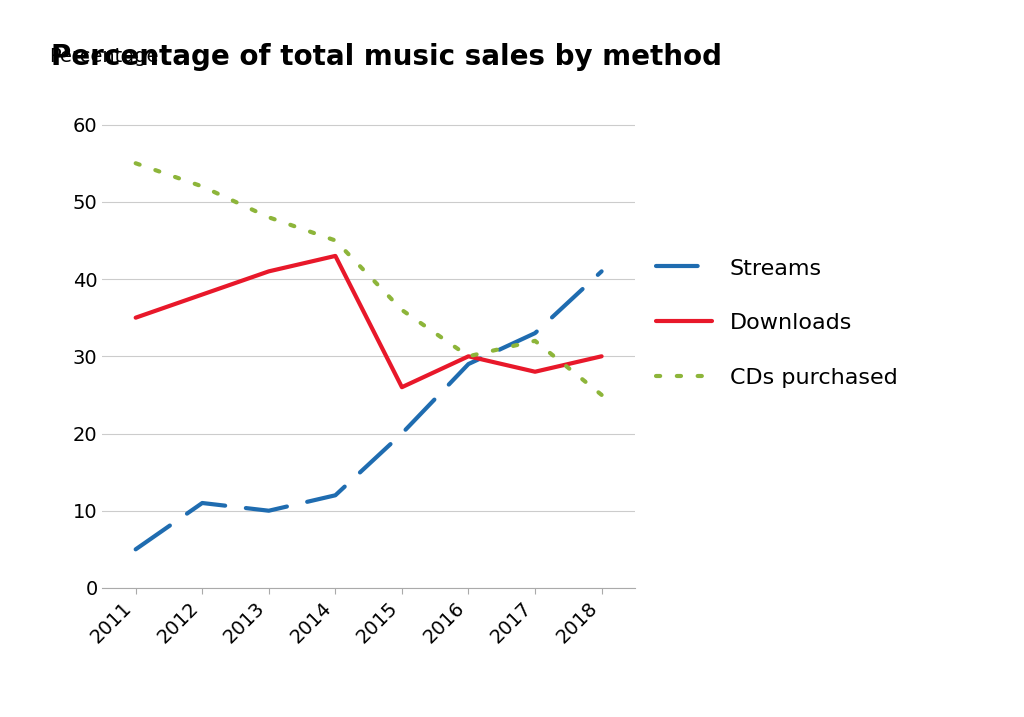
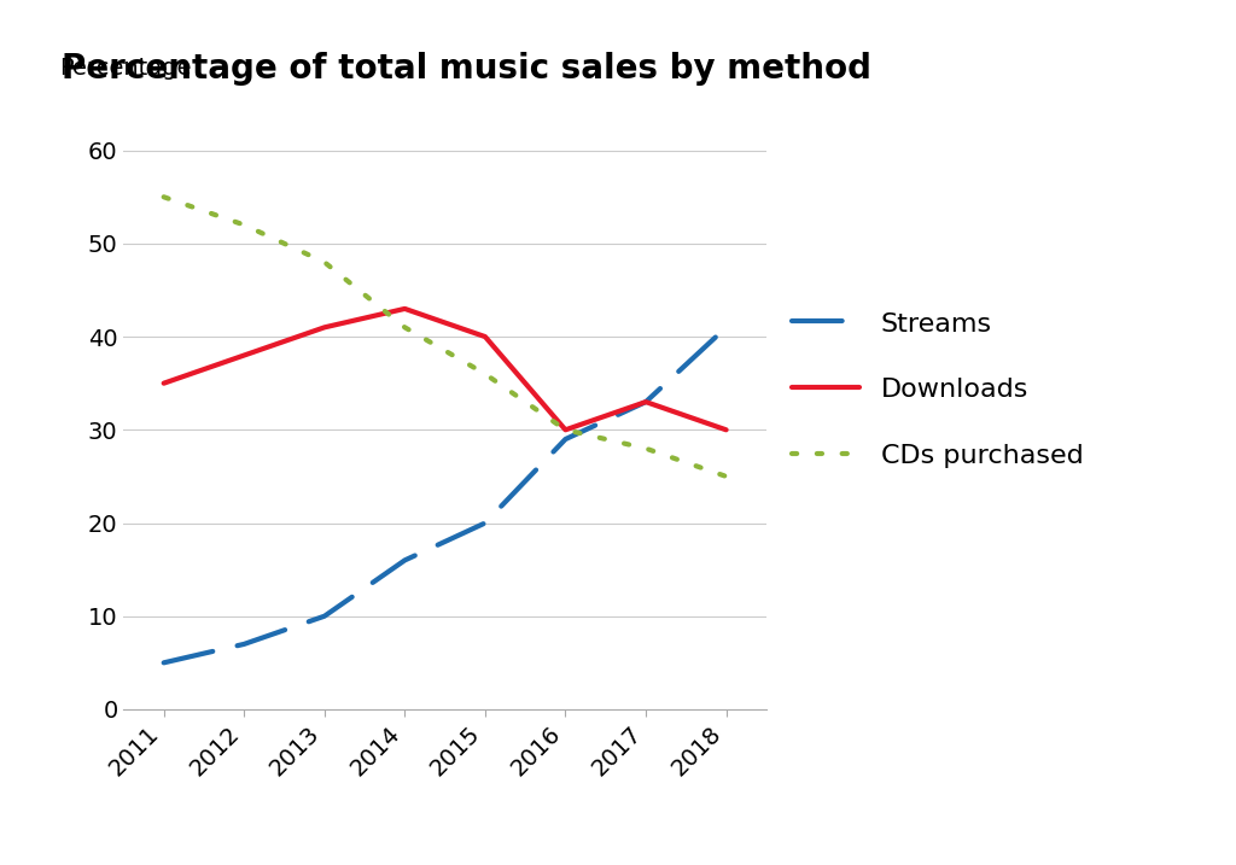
Streams/2012: 11 -> 7
Streams/2014: 12 -> 16
CDs purchased/2014: 45 -> 41
Downloads/2015: 26 -> 40
Downloads/2017: 28 -> 33
CDs purchased/2017: 32 -> 28
